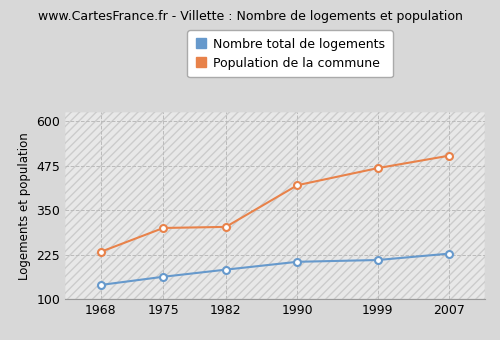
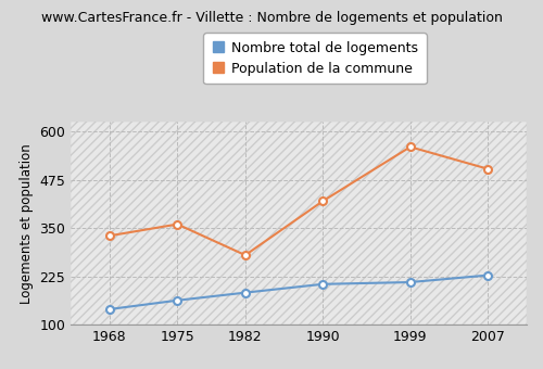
Population de la commune/1968: 233 -> 330
Population de la commune/1975: 300 -> 360
Population de la commune/1982: 303 -> 280
Population de la commune/1999: 468 -> 560
